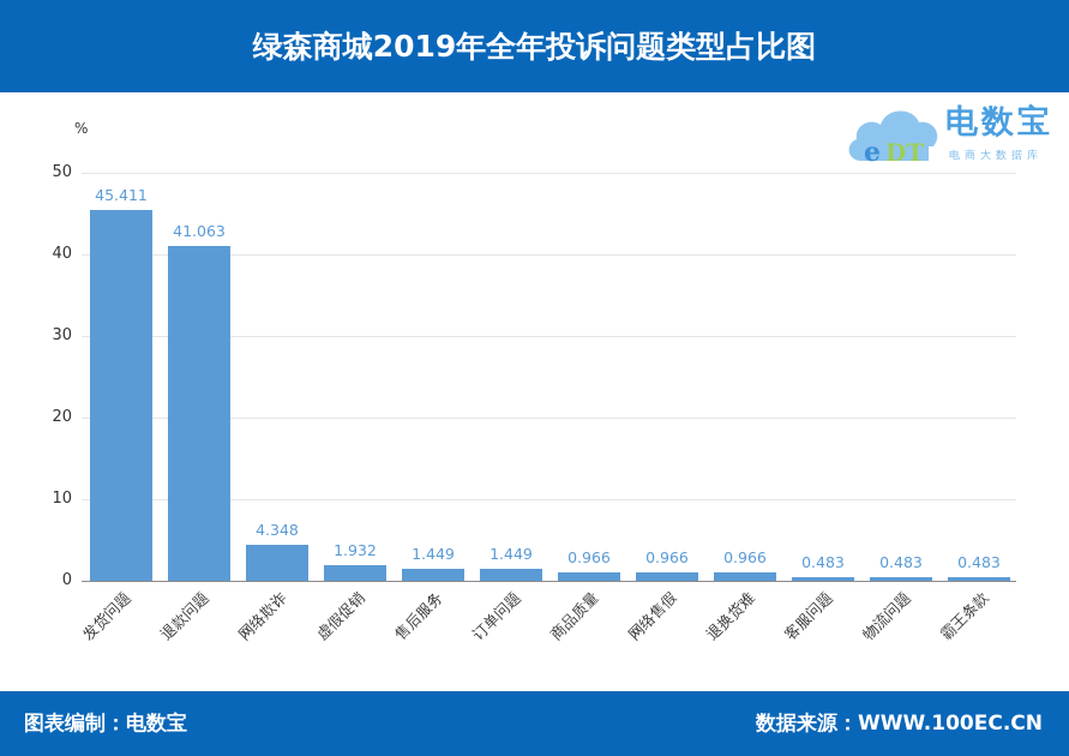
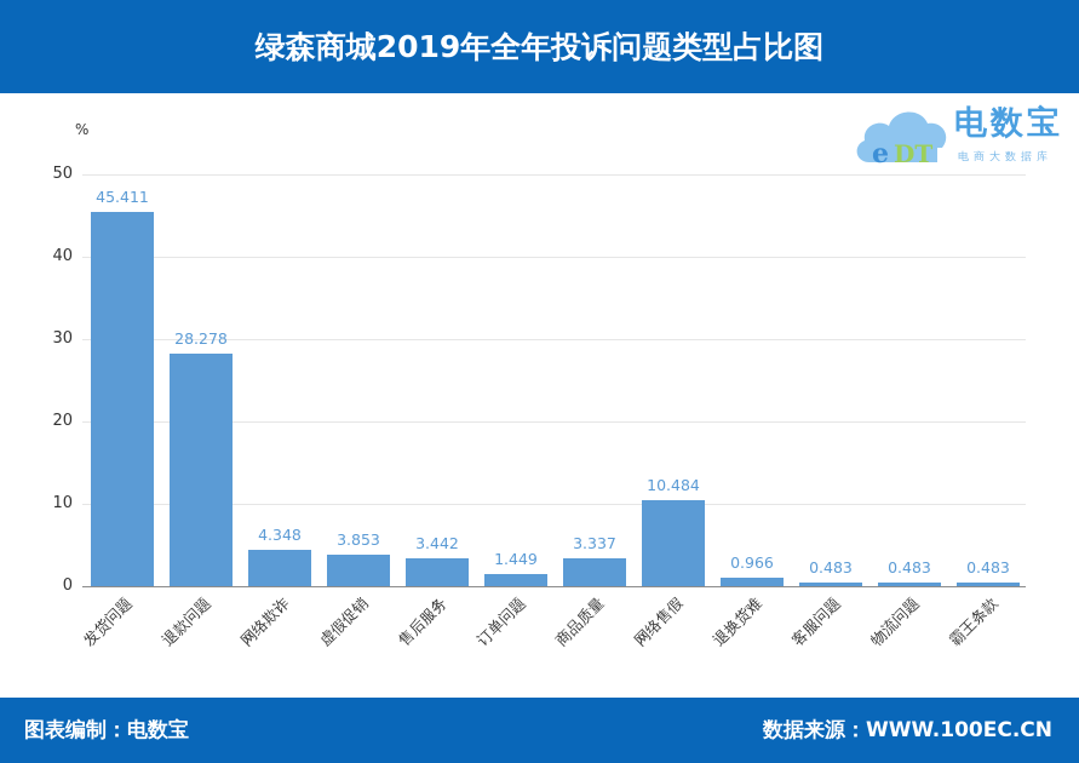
退款问题: 41.063 -> 28.278
虚假促销: 1.932 -> 3.853
售后服务: 1.449 -> 3.442
商品质量: 0.966 -> 3.337
网络售假: 0.966 -> 10.484
